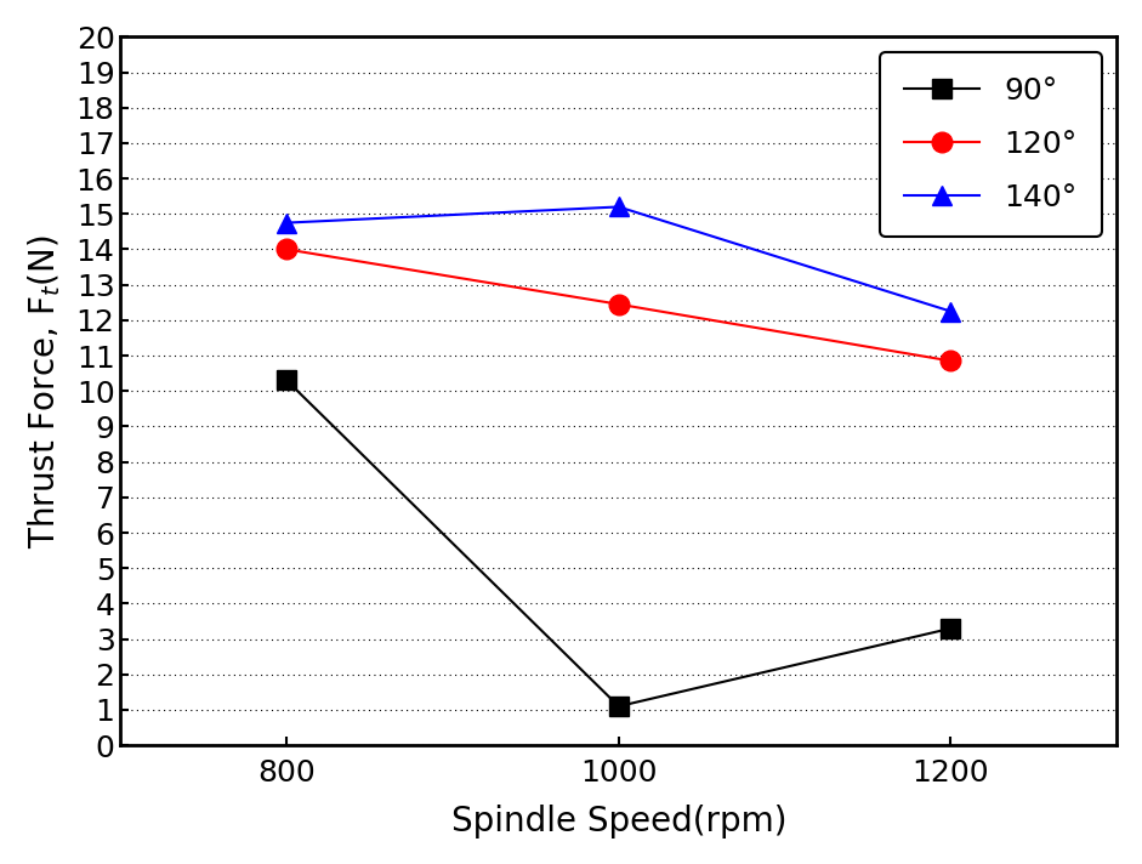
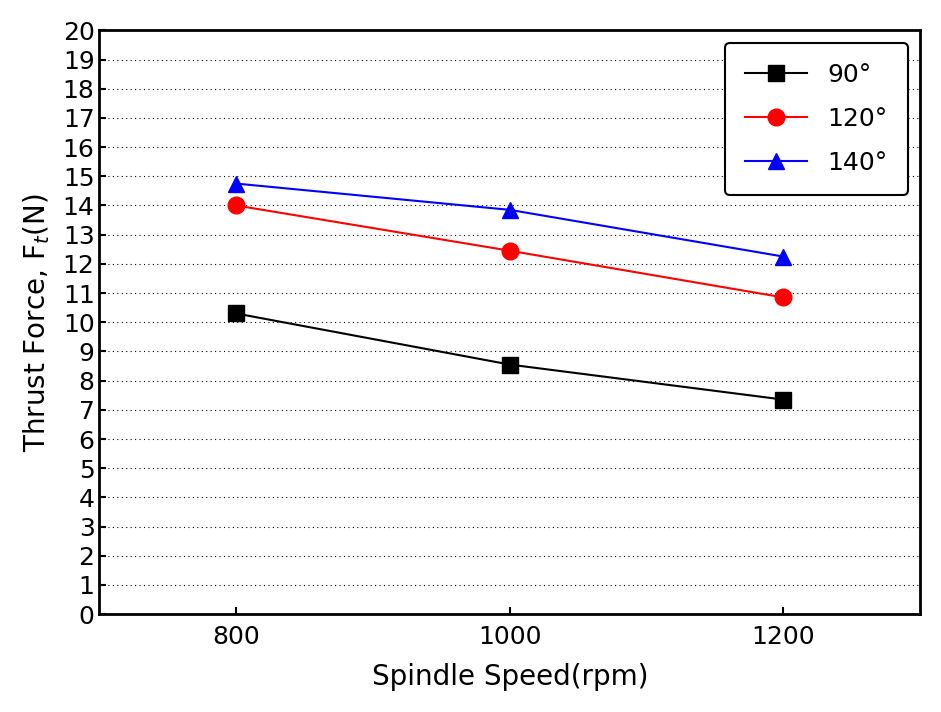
90°/1000: 1.10 -> 8.55
140°/1000: 15.20 -> 13.85
90°/1200: 3.30 -> 7.35
